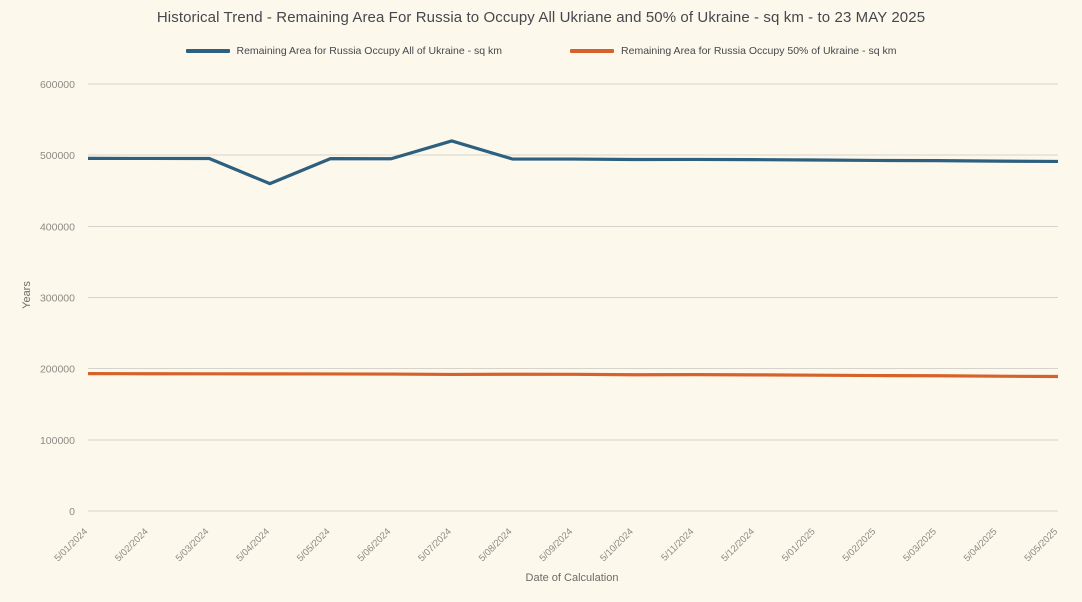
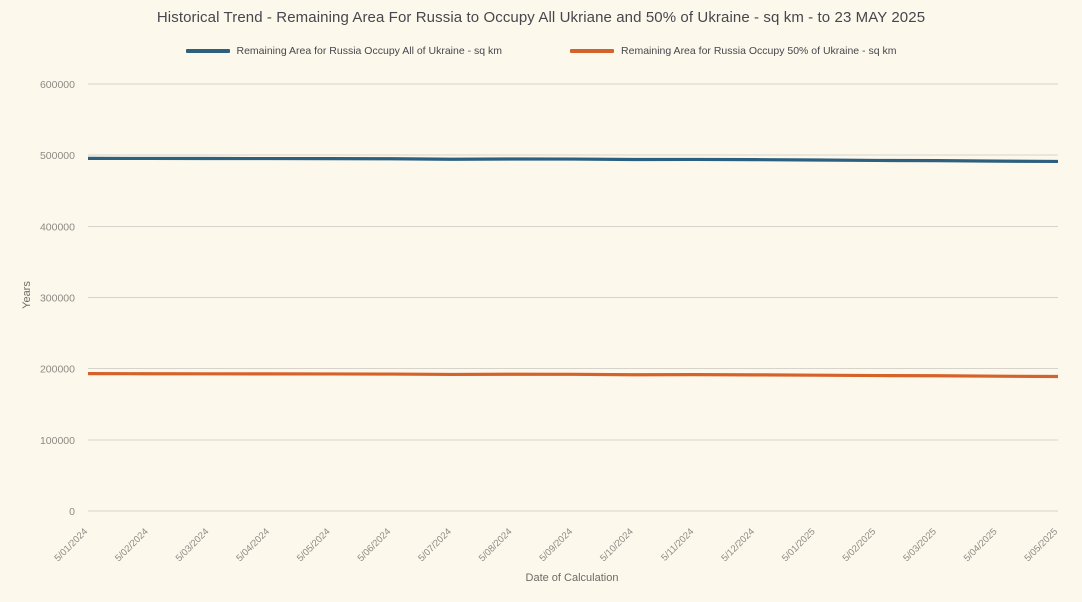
Remaining Area for Russia Occupy All of Ukraine - sq km/5/04/2024: 460000 -> 500000
Remaining Area for Russia Occupy All of Ukraine - sq km/5/07/2024: 520000 -> 490000
